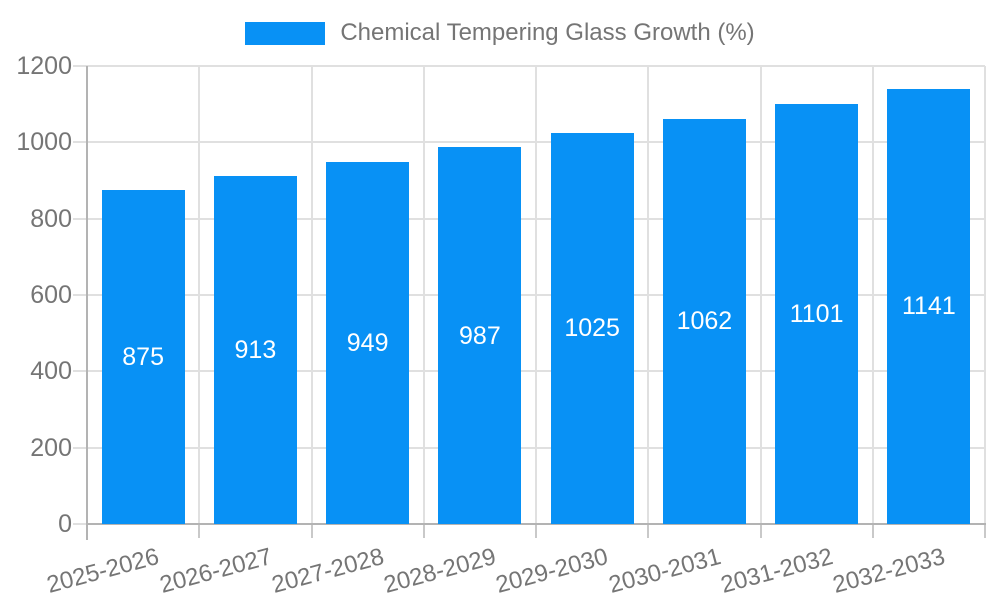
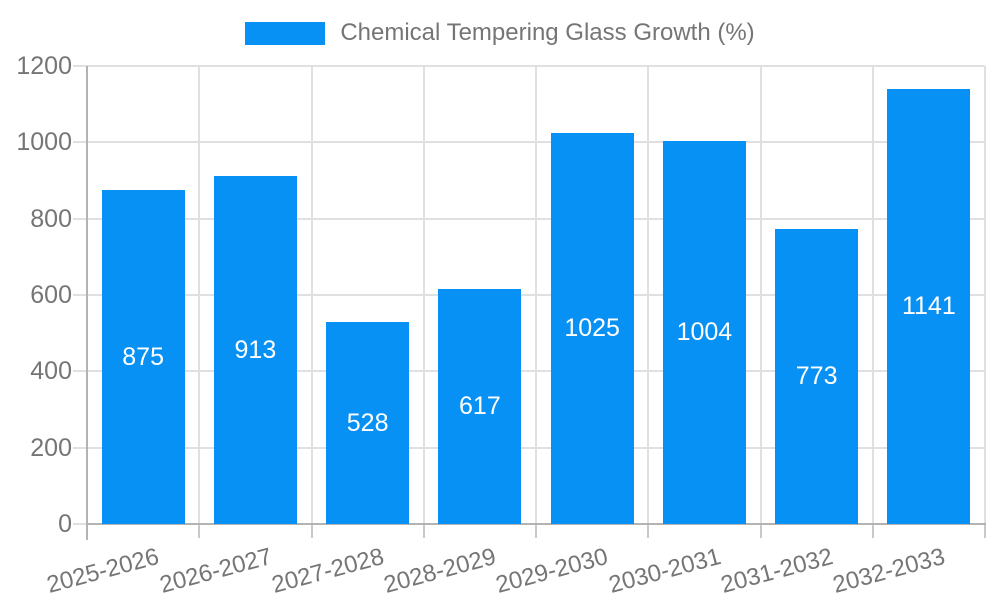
2027-2028: 949 -> 528
2028-2029: 987 -> 617
2030-2031: 1062 -> 1004
2031-2032: 1101 -> 773
